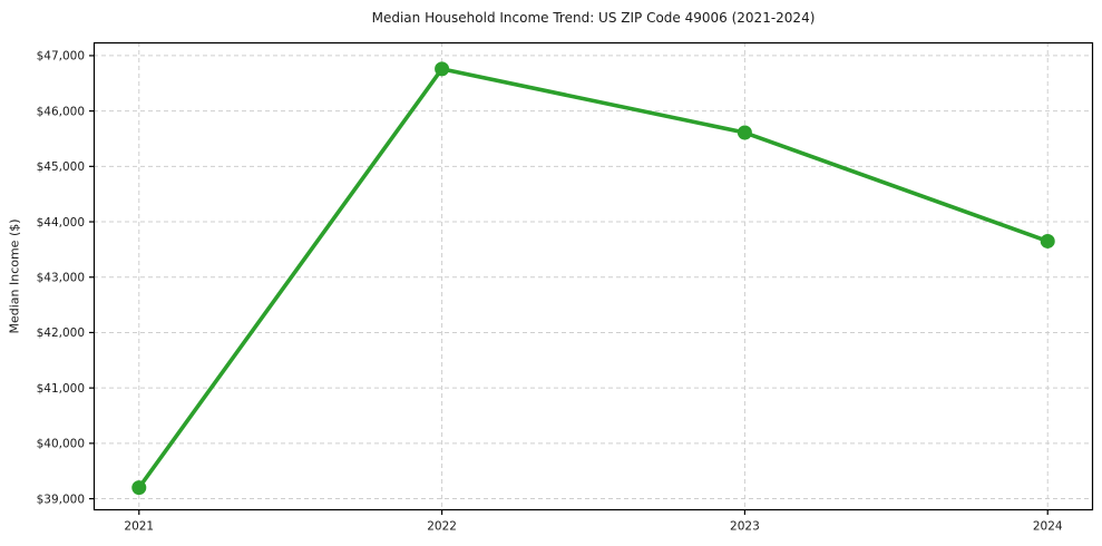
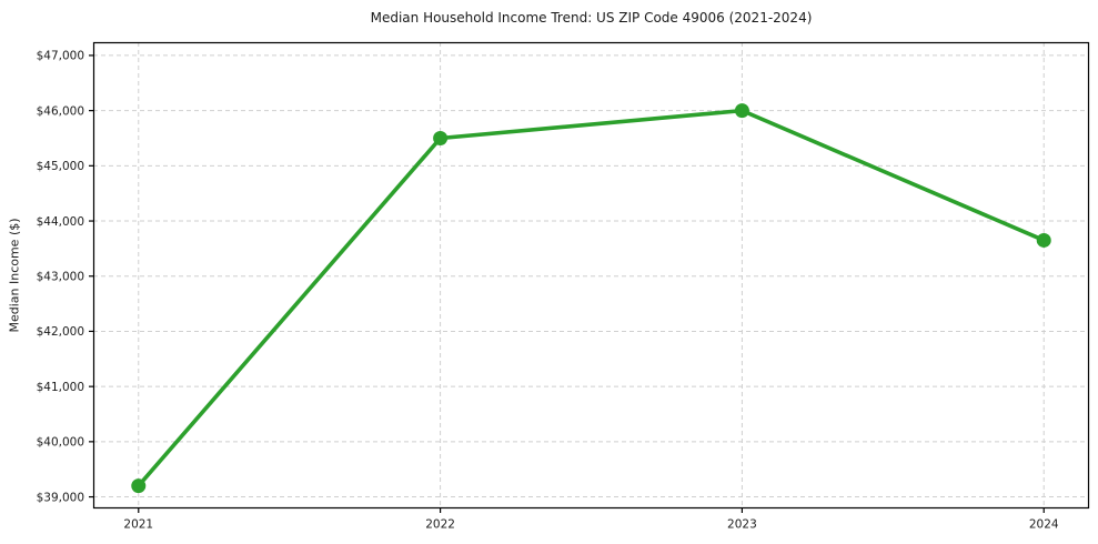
2022: $46800 -> $45500
2023: $45600 -> $46000
